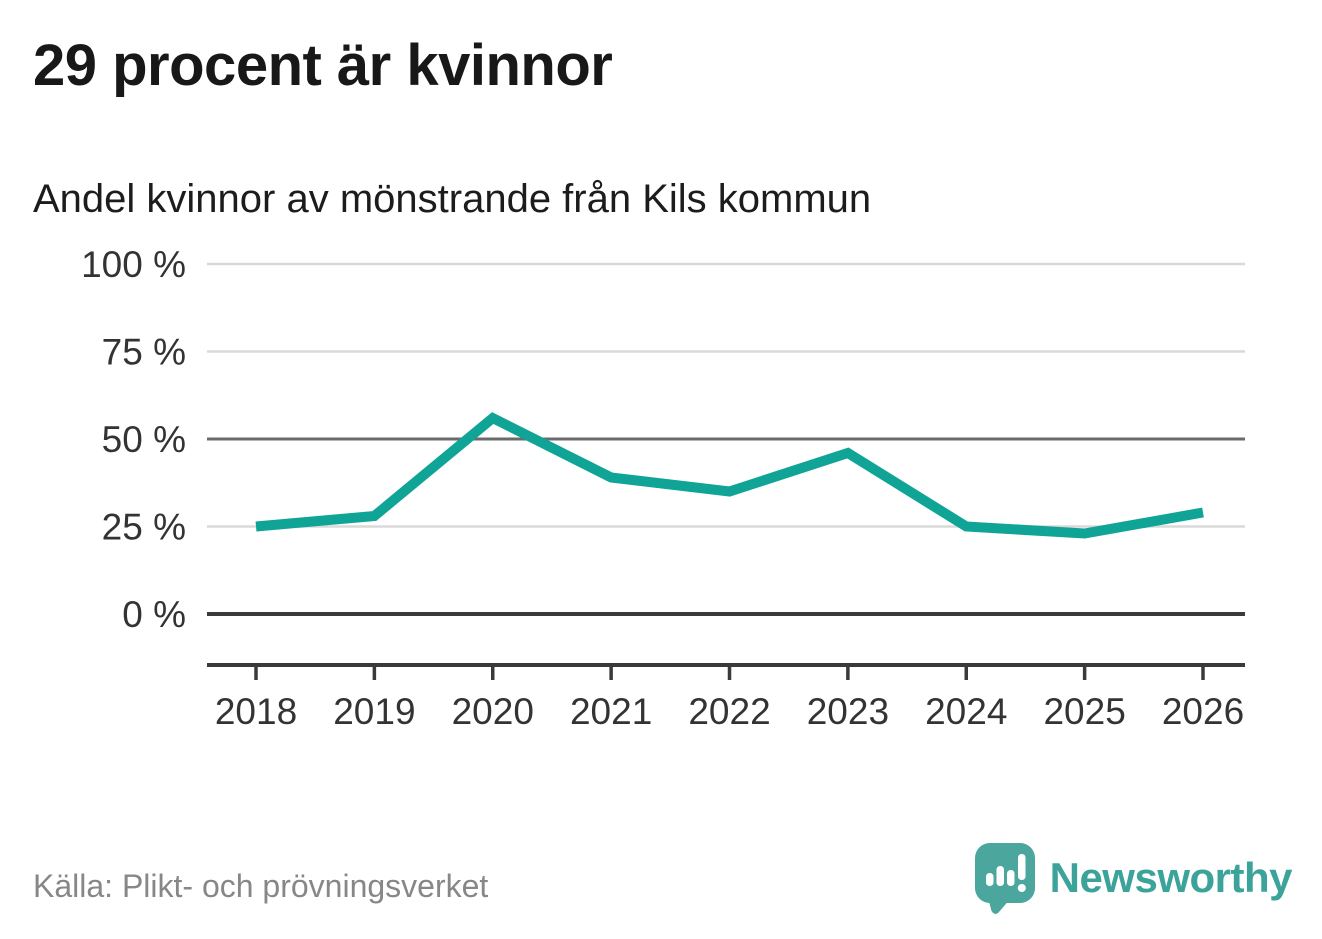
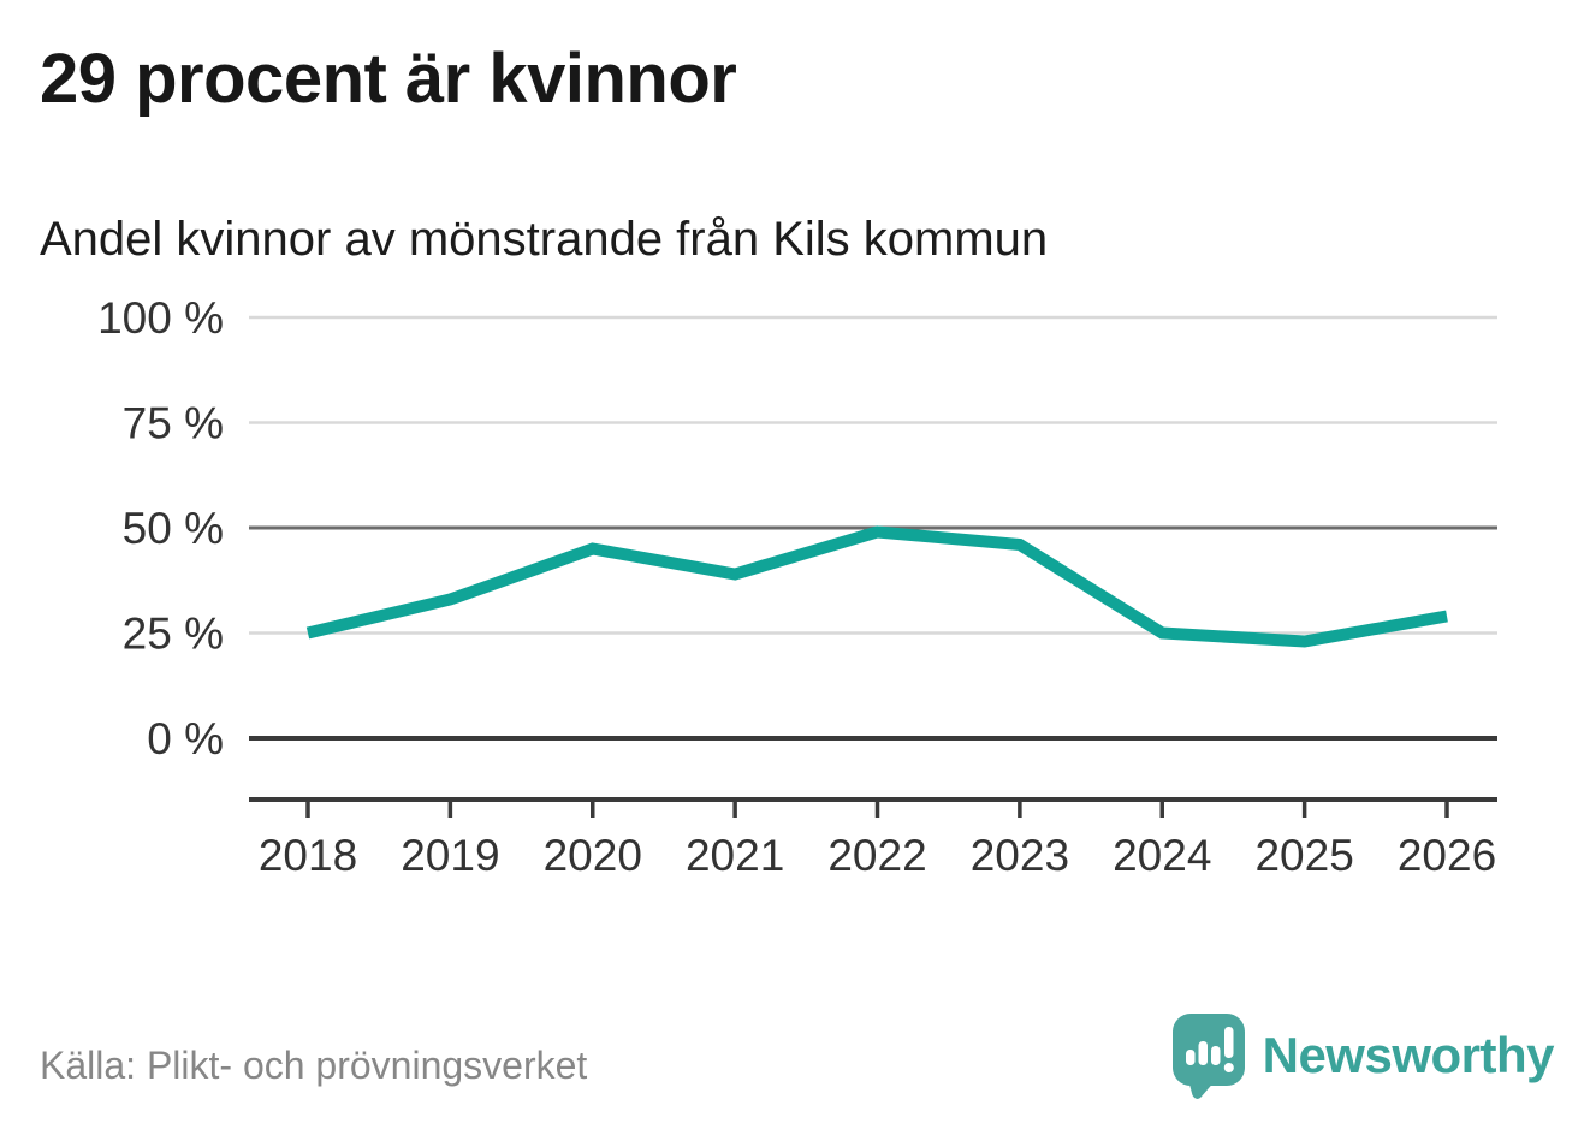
2019: 28% -> 33%
2020: 56% -> 45%
2022: 35% -> 49%
